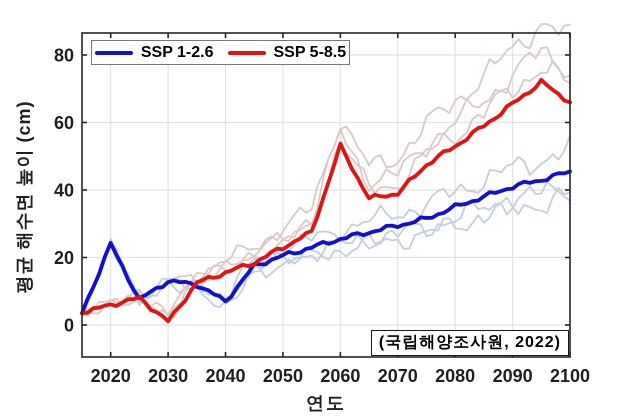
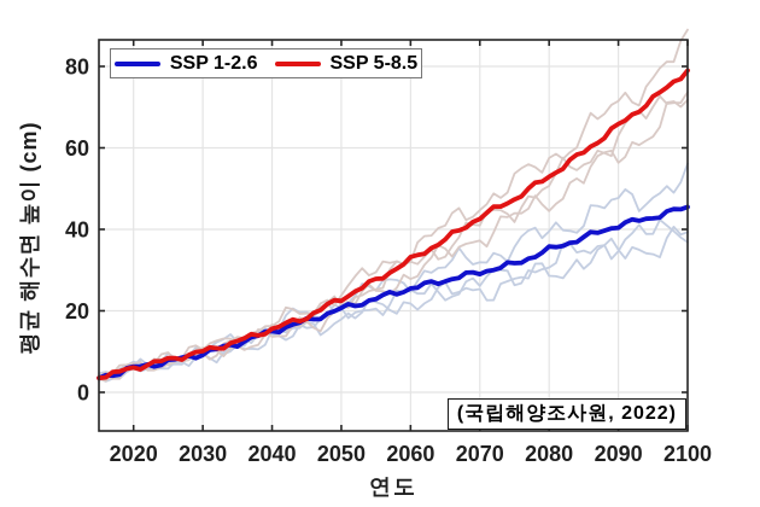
SSP 1-2.6/2020: 24 -> 6
SSP 1-2.6/2030: 13 -> 10
SSP 5-8.5/2030: 1 -> 10
SSP 1-2.6/2040: 7 -> 15
SSP 5-8.5/2060: 53 -> 32
SSP 5-8.5/2070: 39 -> 43
SSP 5-8.5/2100: 66 -> 79
